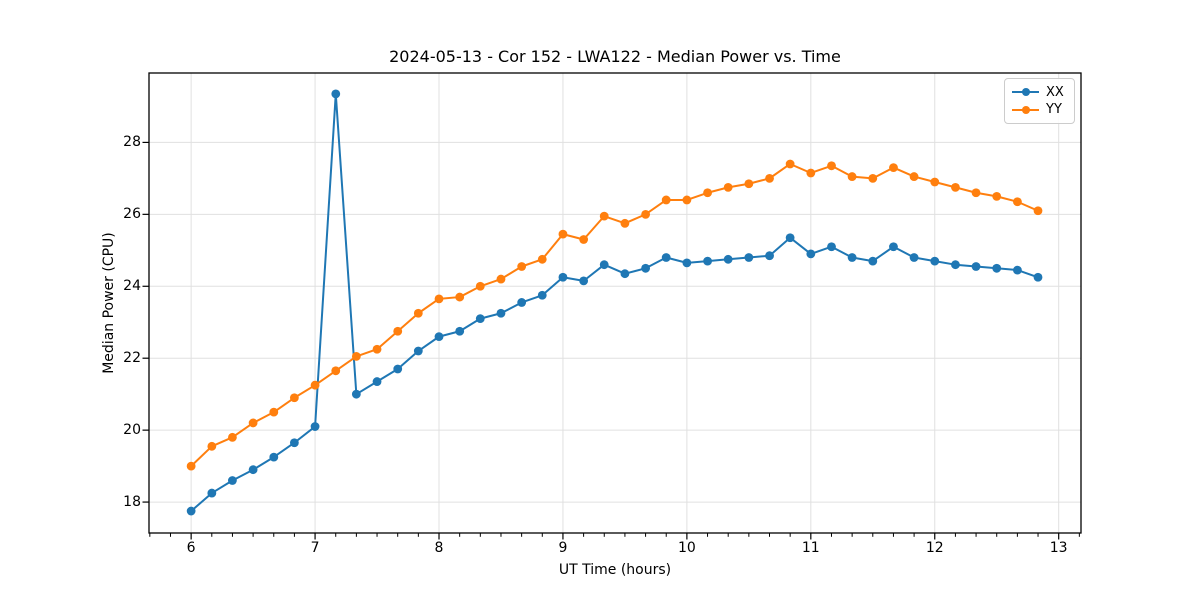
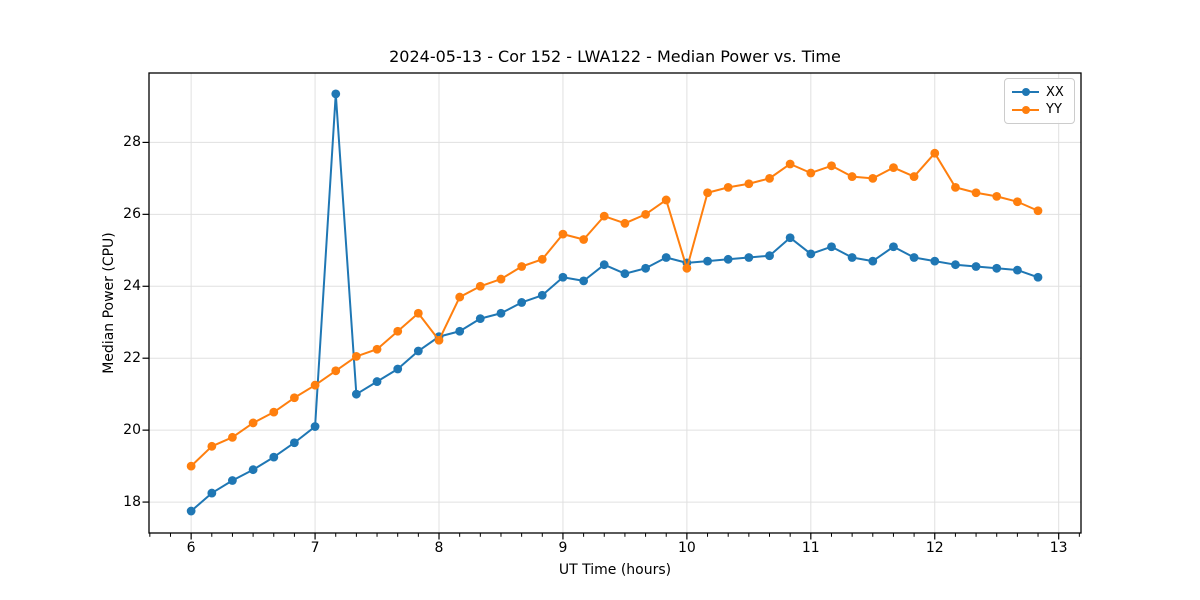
YY/8: 23.6 -> 22.5
YY/10: 26.4 -> 24.5
YY/12: 26.9 -> 27.7
